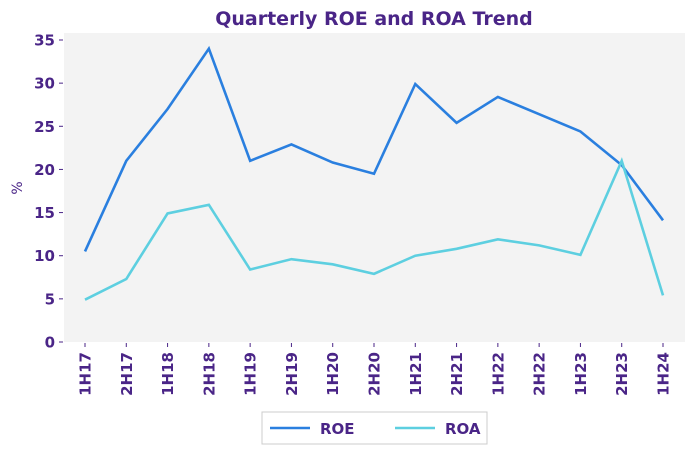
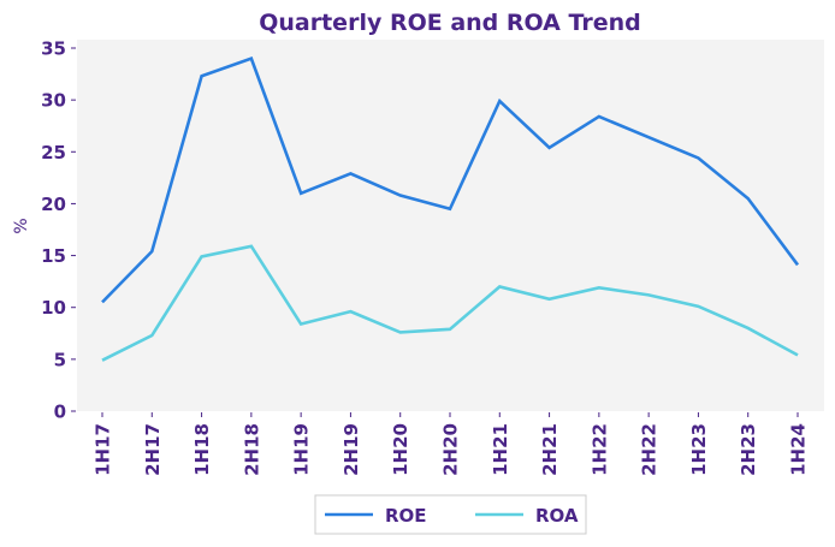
ROE/2H17: 21 -> 15
ROE/1H18: 27 -> 32
ROA/1H20: 9 -> 8
ROA/1H21: 10 -> 12
ROA/2H23: 21 -> 8
